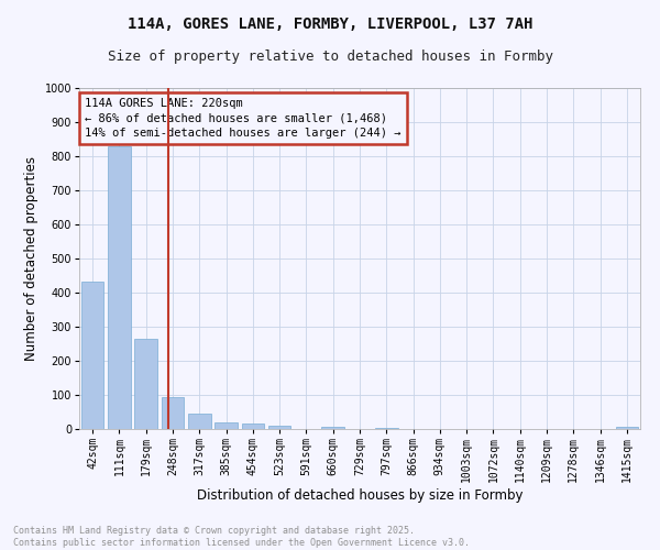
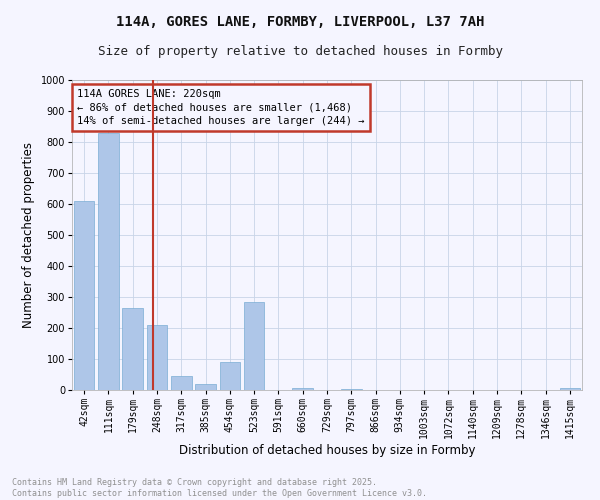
42sqm: 433 -> 610
248sqm: 95 -> 210
454sqm: 15 -> 90
523sqm: 10 -> 285
